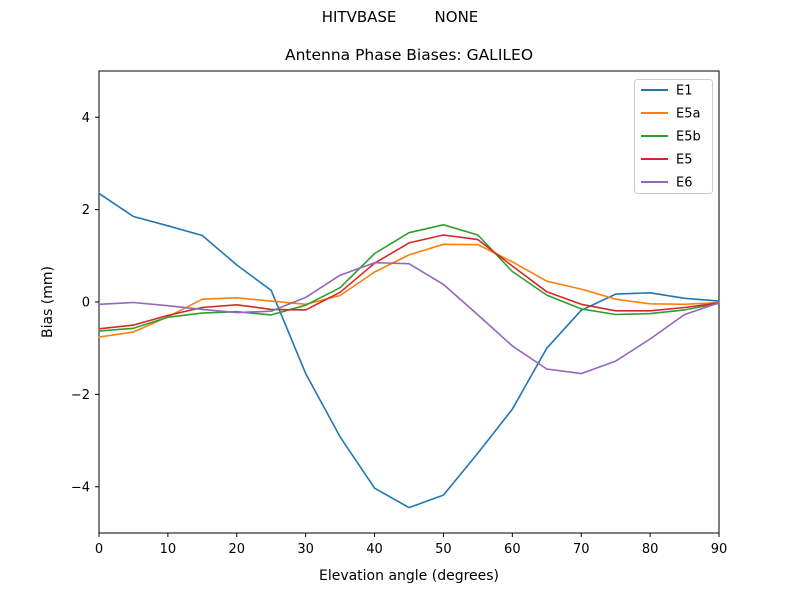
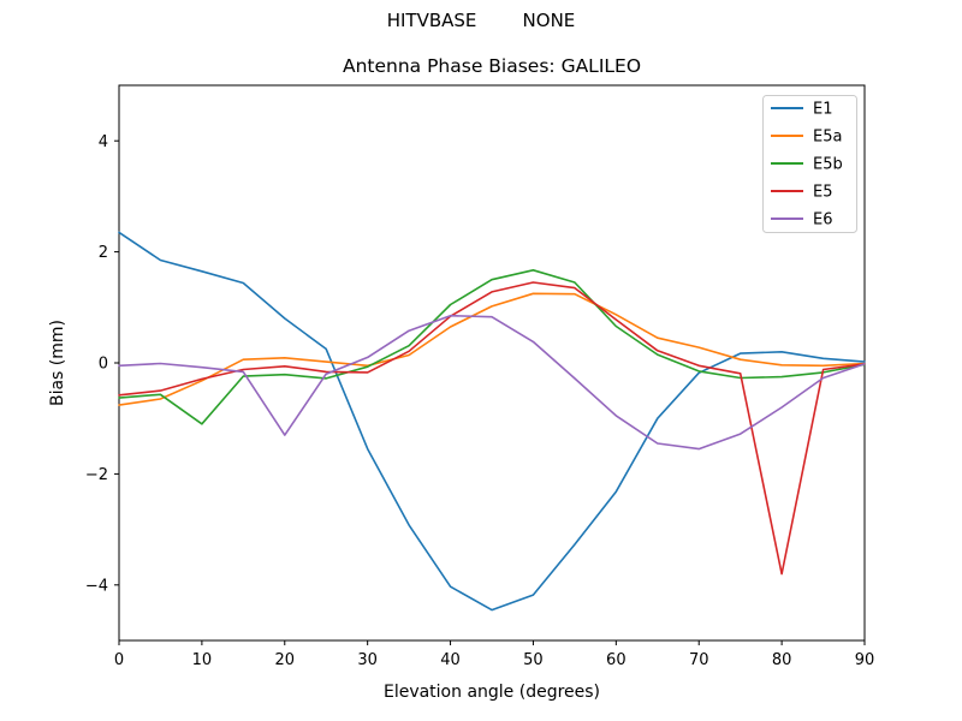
E5b/10: -0.3 -> -1.1
E6/20: -0.2 -> -1.3
E5/80: -0.2 -> -3.8
